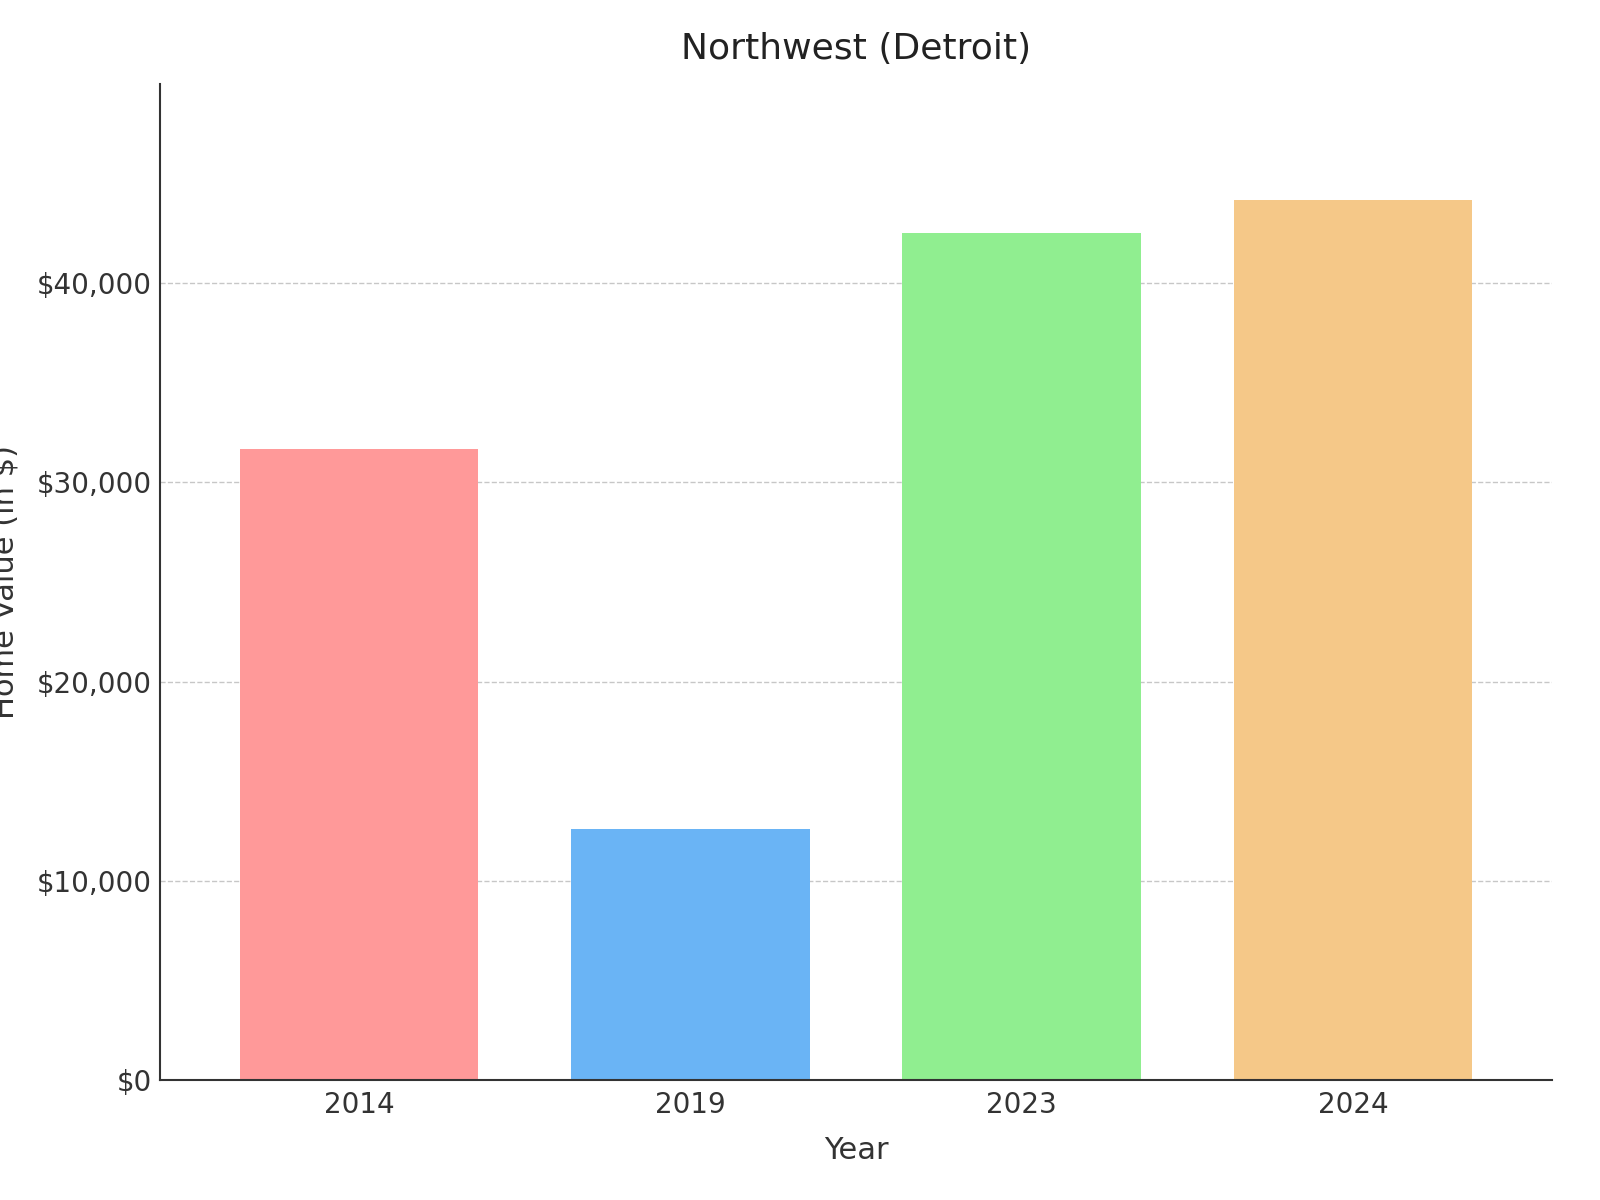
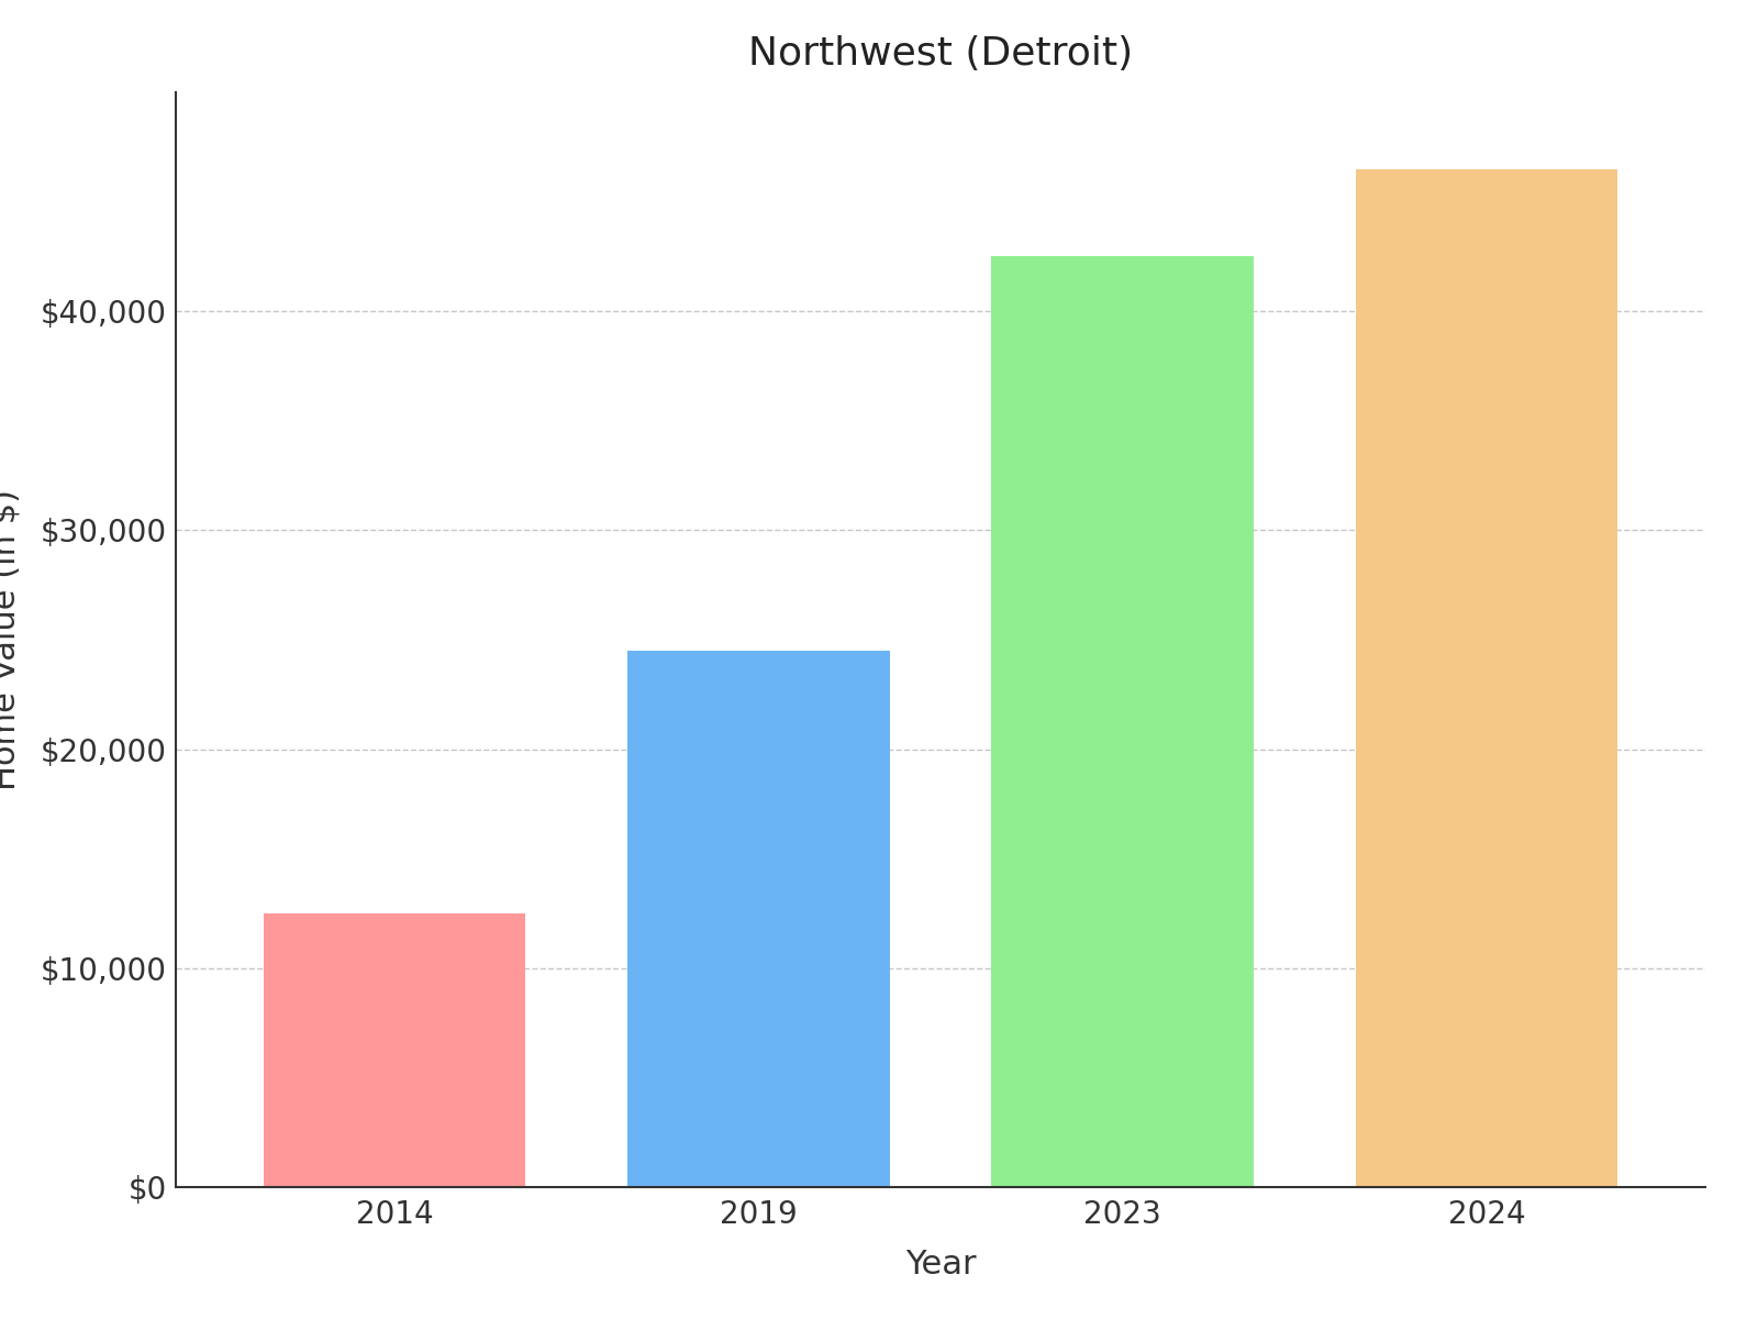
2014: $31,700 -> $12,500
2019: $12,600 -> $24,500
2024: $44,200 -> $46,500
